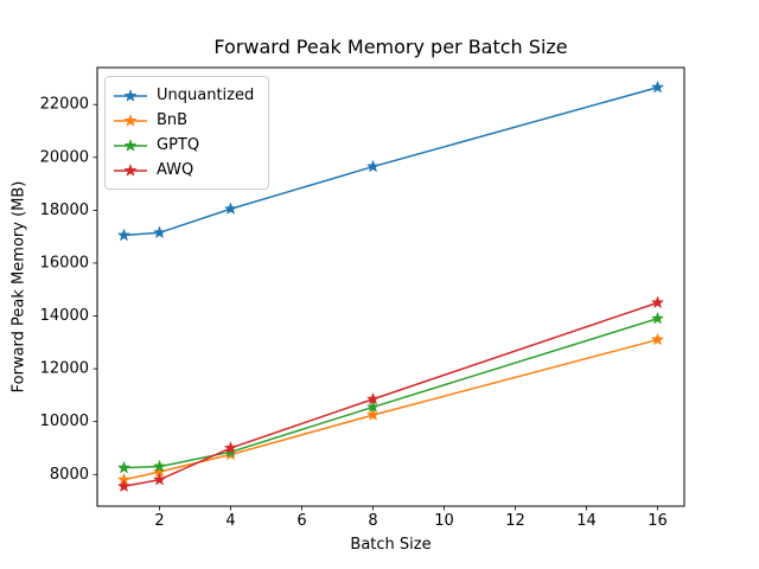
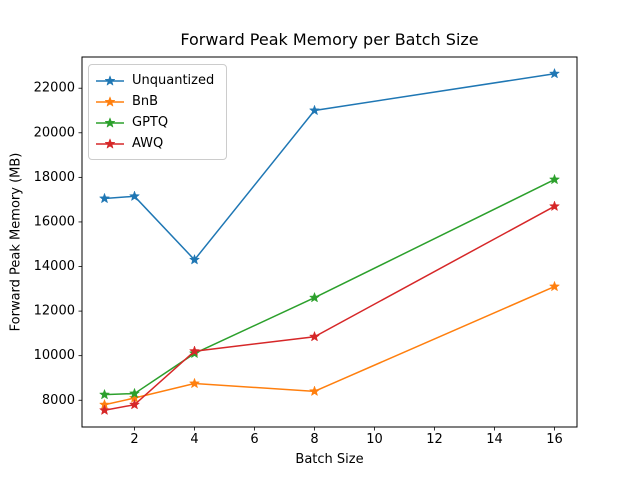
Unquantized/4: 18000 -> 14300
GPTQ/4: 8800 -> 10100
AWQ/4: 9000 -> 10200
Unquantized/8: 19600 -> 21000
BnB/8: 10200 -> 8400
GPTQ/8: 10600 -> 12600
GPTQ/16: 13900 -> 17900
AWQ/16: 14500 -> 16700
